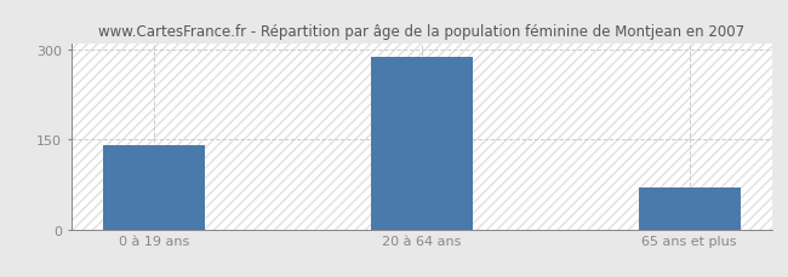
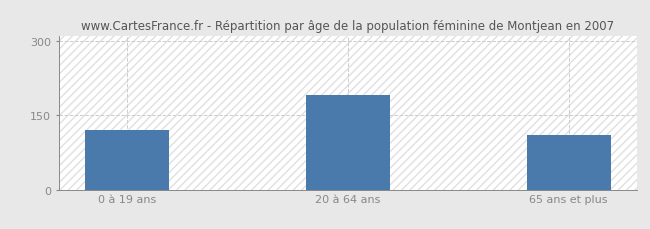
0 à 19 ans: 140 -> 120
20 à 64 ans: 287 -> 190
65 ans et plus: 70 -> 110
